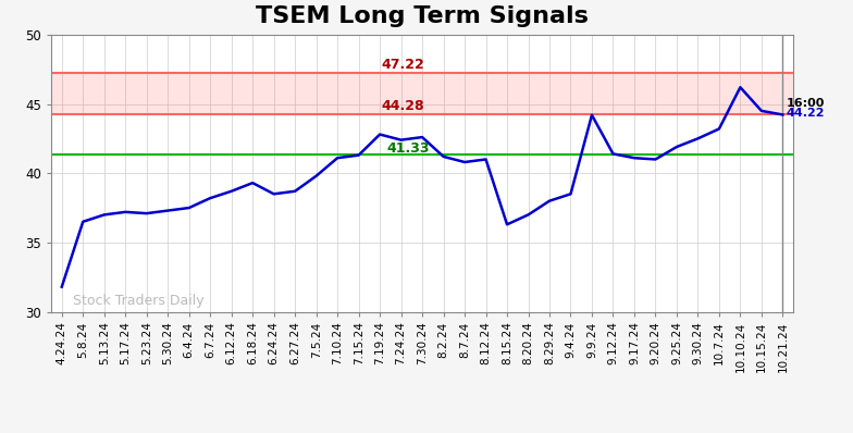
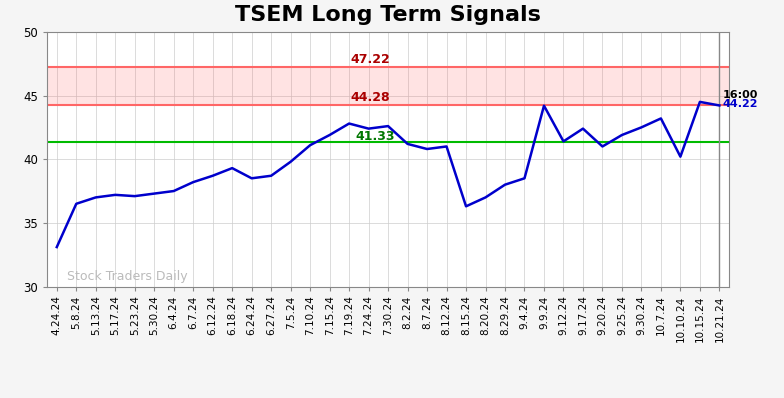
4.24.24: 31.8 -> 33.1
7.15.24: 41.3 -> 41.9
9.17.24: 41.1 -> 42.4
10.10.24: 46.2 -> 40.2
